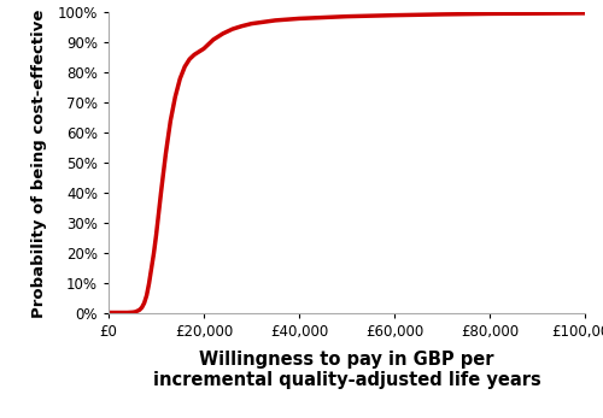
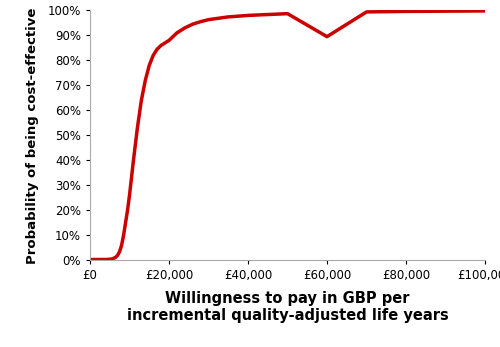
£60,000: 99.1% -> 89.5%
